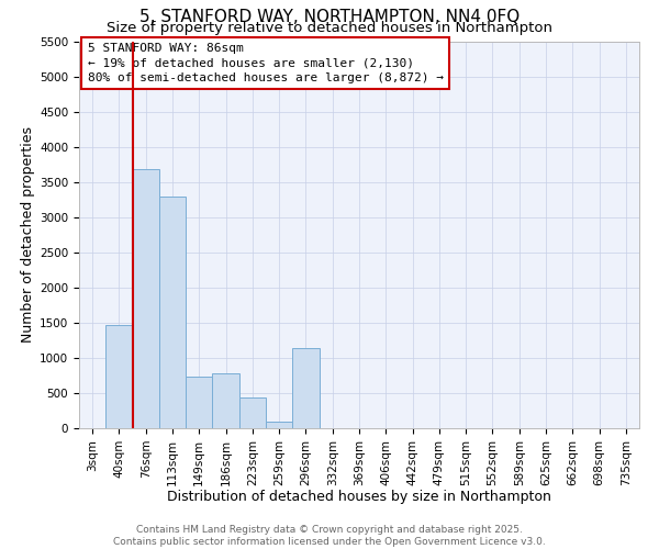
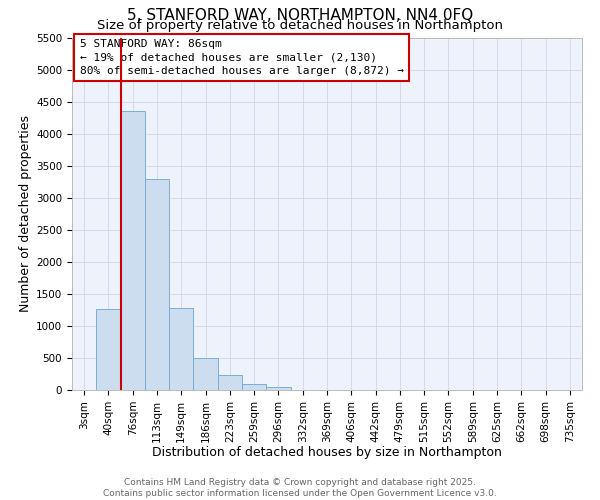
40sqm: 1460 -> 1270
76sqm: 3680 -> 4350
149sqm: 740 -> 1280
186sqm: 780 -> 500
223sqm: 440 -> 230
296sqm: 1140 -> 40
